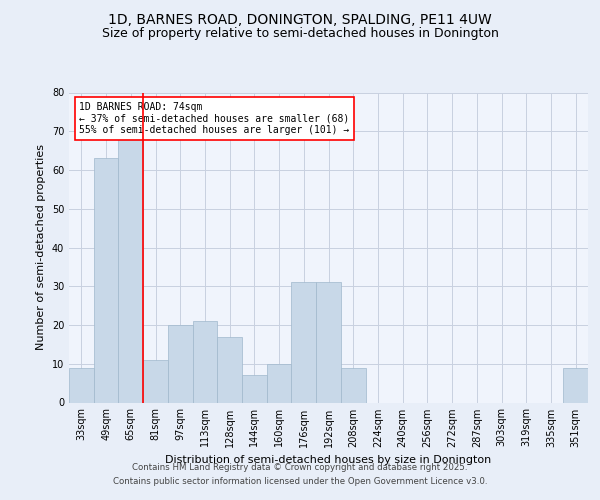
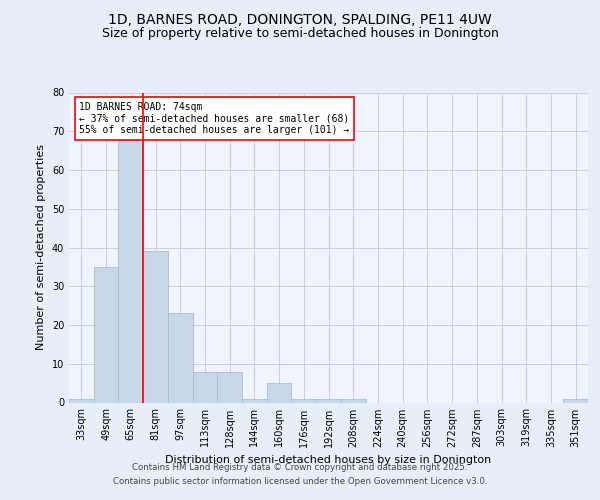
33sqm: 9 -> 1
49sqm: 63 -> 35
81sqm: 11 -> 39
97sqm: 20 -> 23
113sqm: 21 -> 8
128sqm: 17 -> 8
144sqm: 7 -> 1
160sqm: 10 -> 5
176sqm: 31 -> 1
192sqm: 31 -> 1
208sqm: 9 -> 1
351sqm: 9 -> 1
